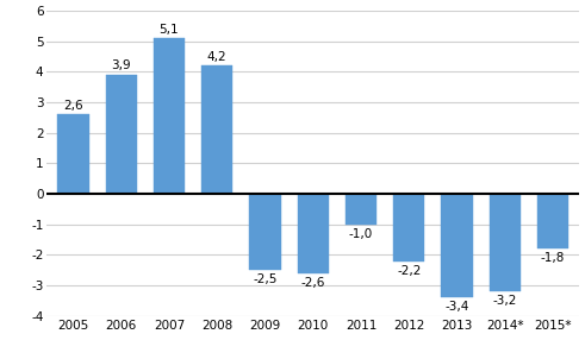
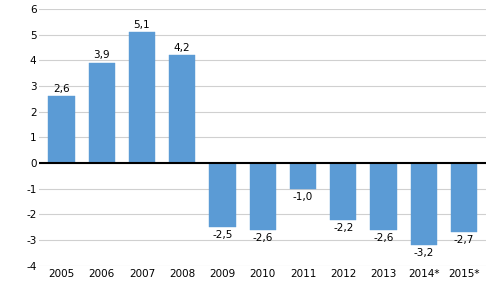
2013: -3,4 -> -2,6
2015*: -1,8 -> -2,7
